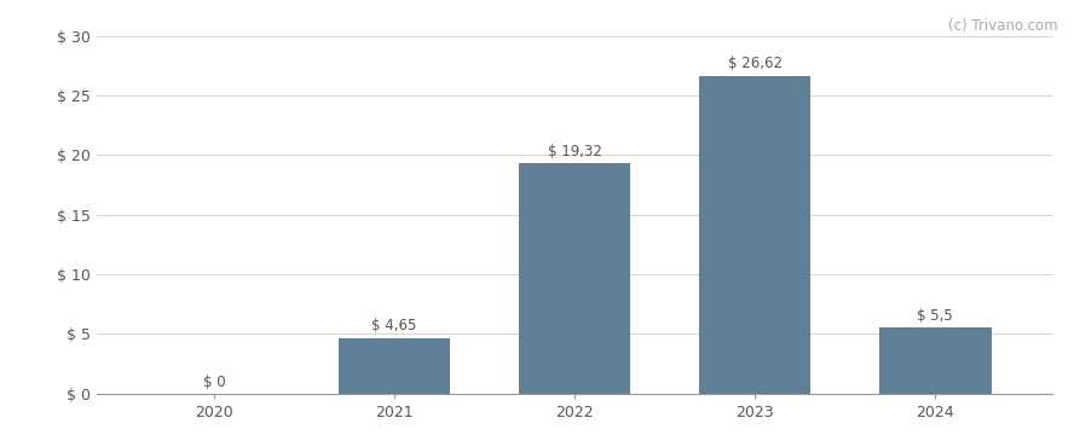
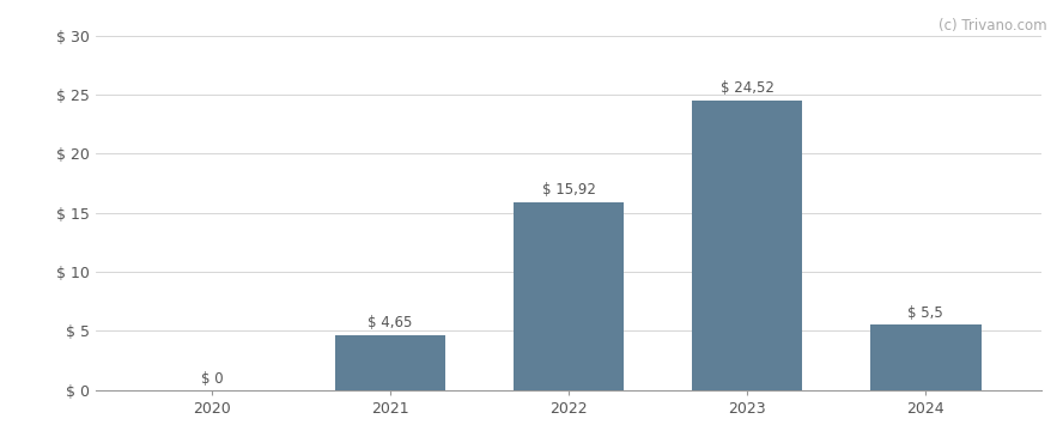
2022: 19,32 -> 15,92
2023: 26,62 -> 24,52
